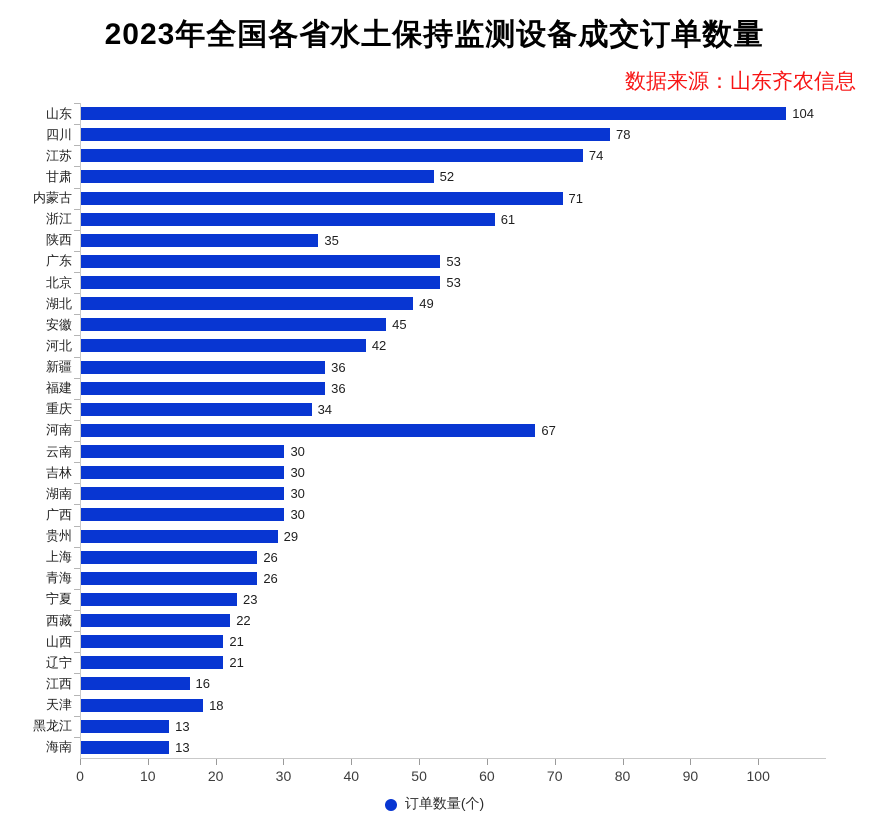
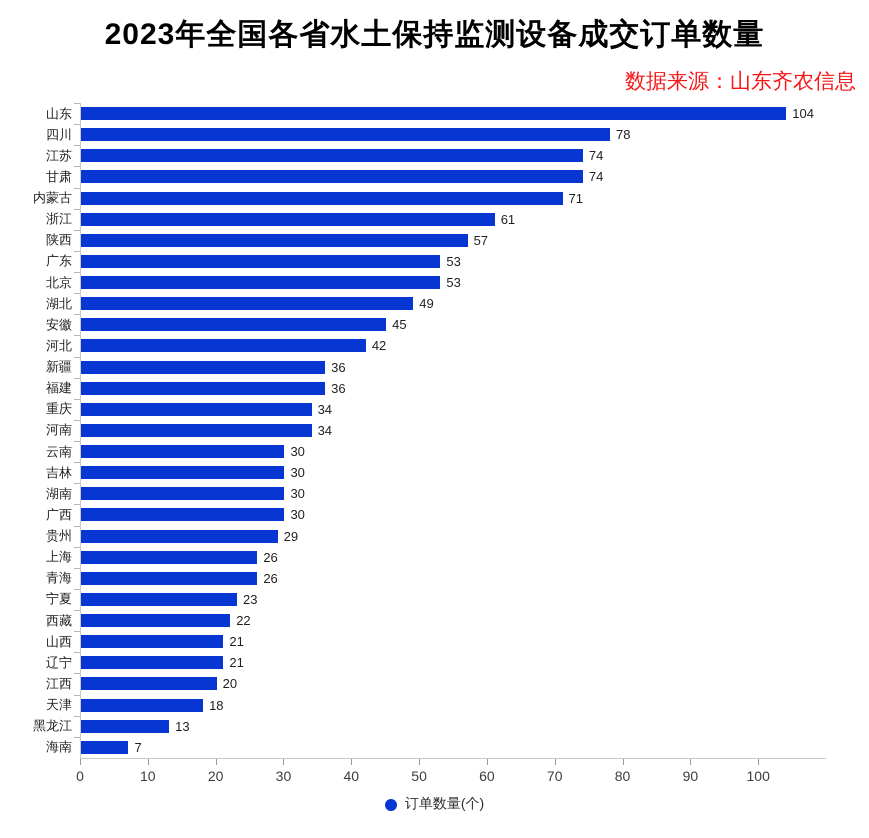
甘肃: 52 -> 74
陕西: 35 -> 57
河南: 67 -> 34
江西: 16 -> 20
海南: 13 -> 7
